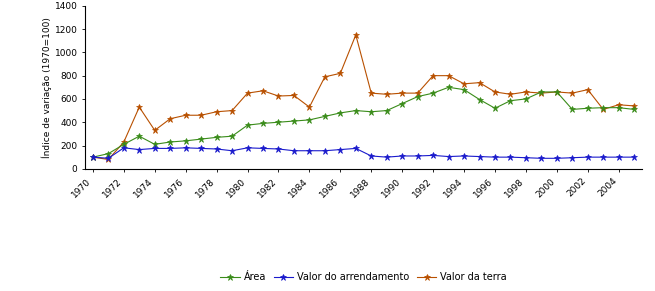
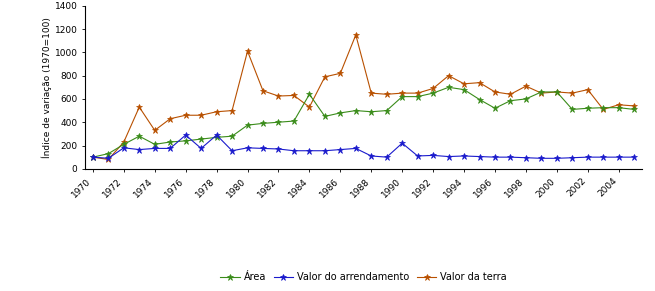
Valor do arrendamento/1976: 180 -> 290
Valor do arrendamento/1978: 170 -> 290
Valor da terra/1980: 650 -> 1010
Área/1984: 420 -> 640
Área/1990: 560 -> 620
Valor do arrendamento/1990: 110 -> 220
Valor da terra/1992: 800 -> 690
Valor da terra/1998: 660 -> 710
